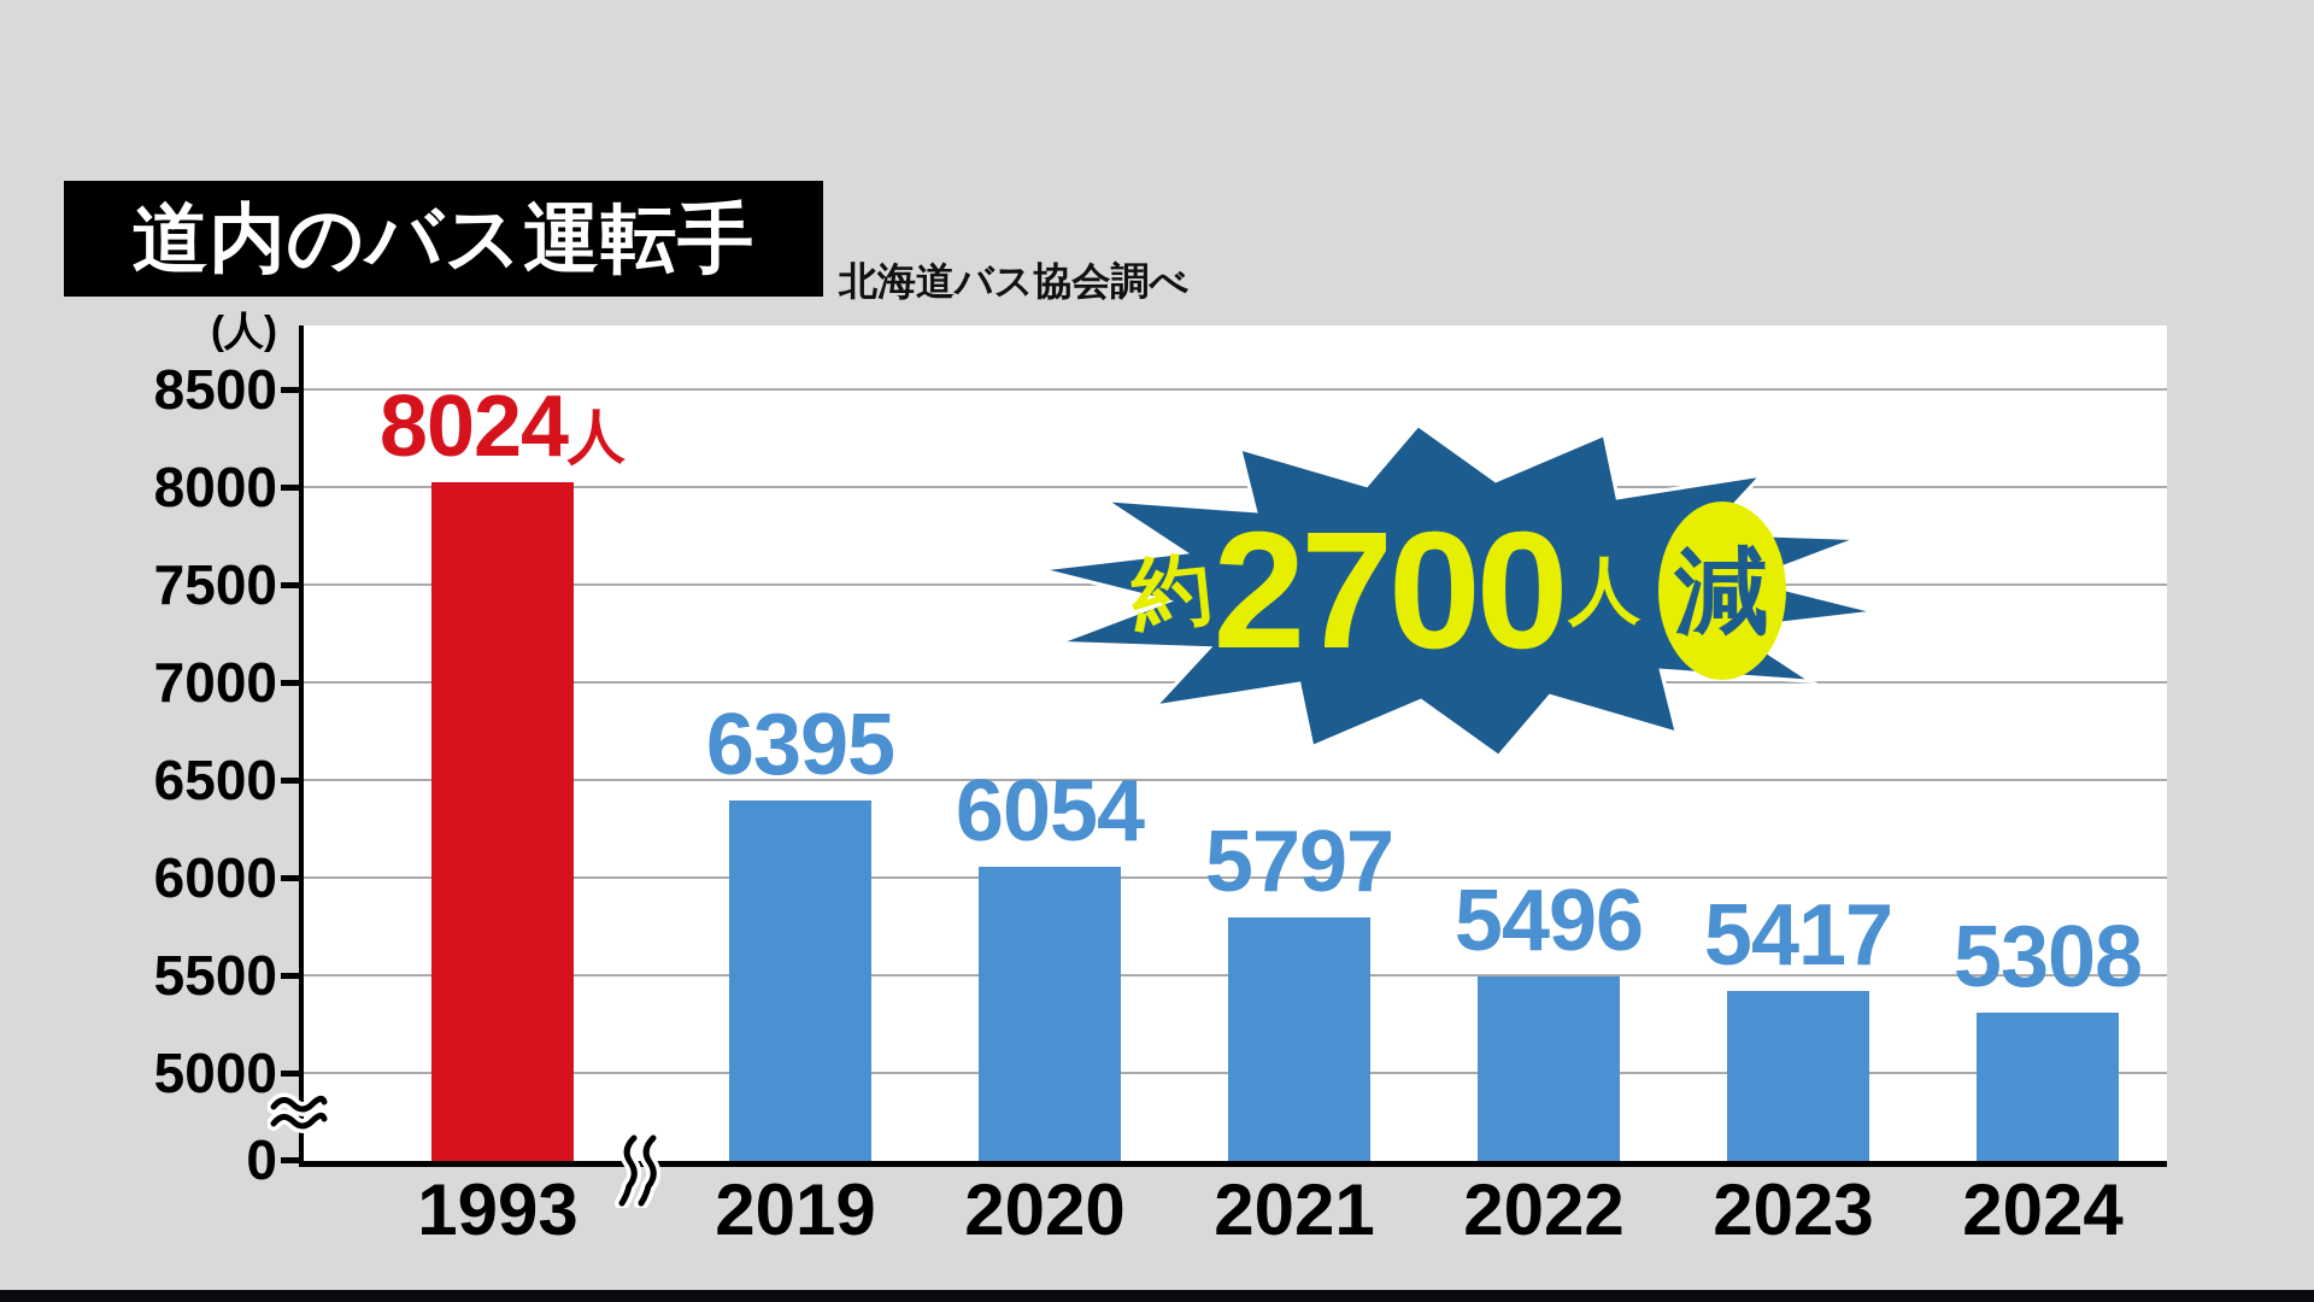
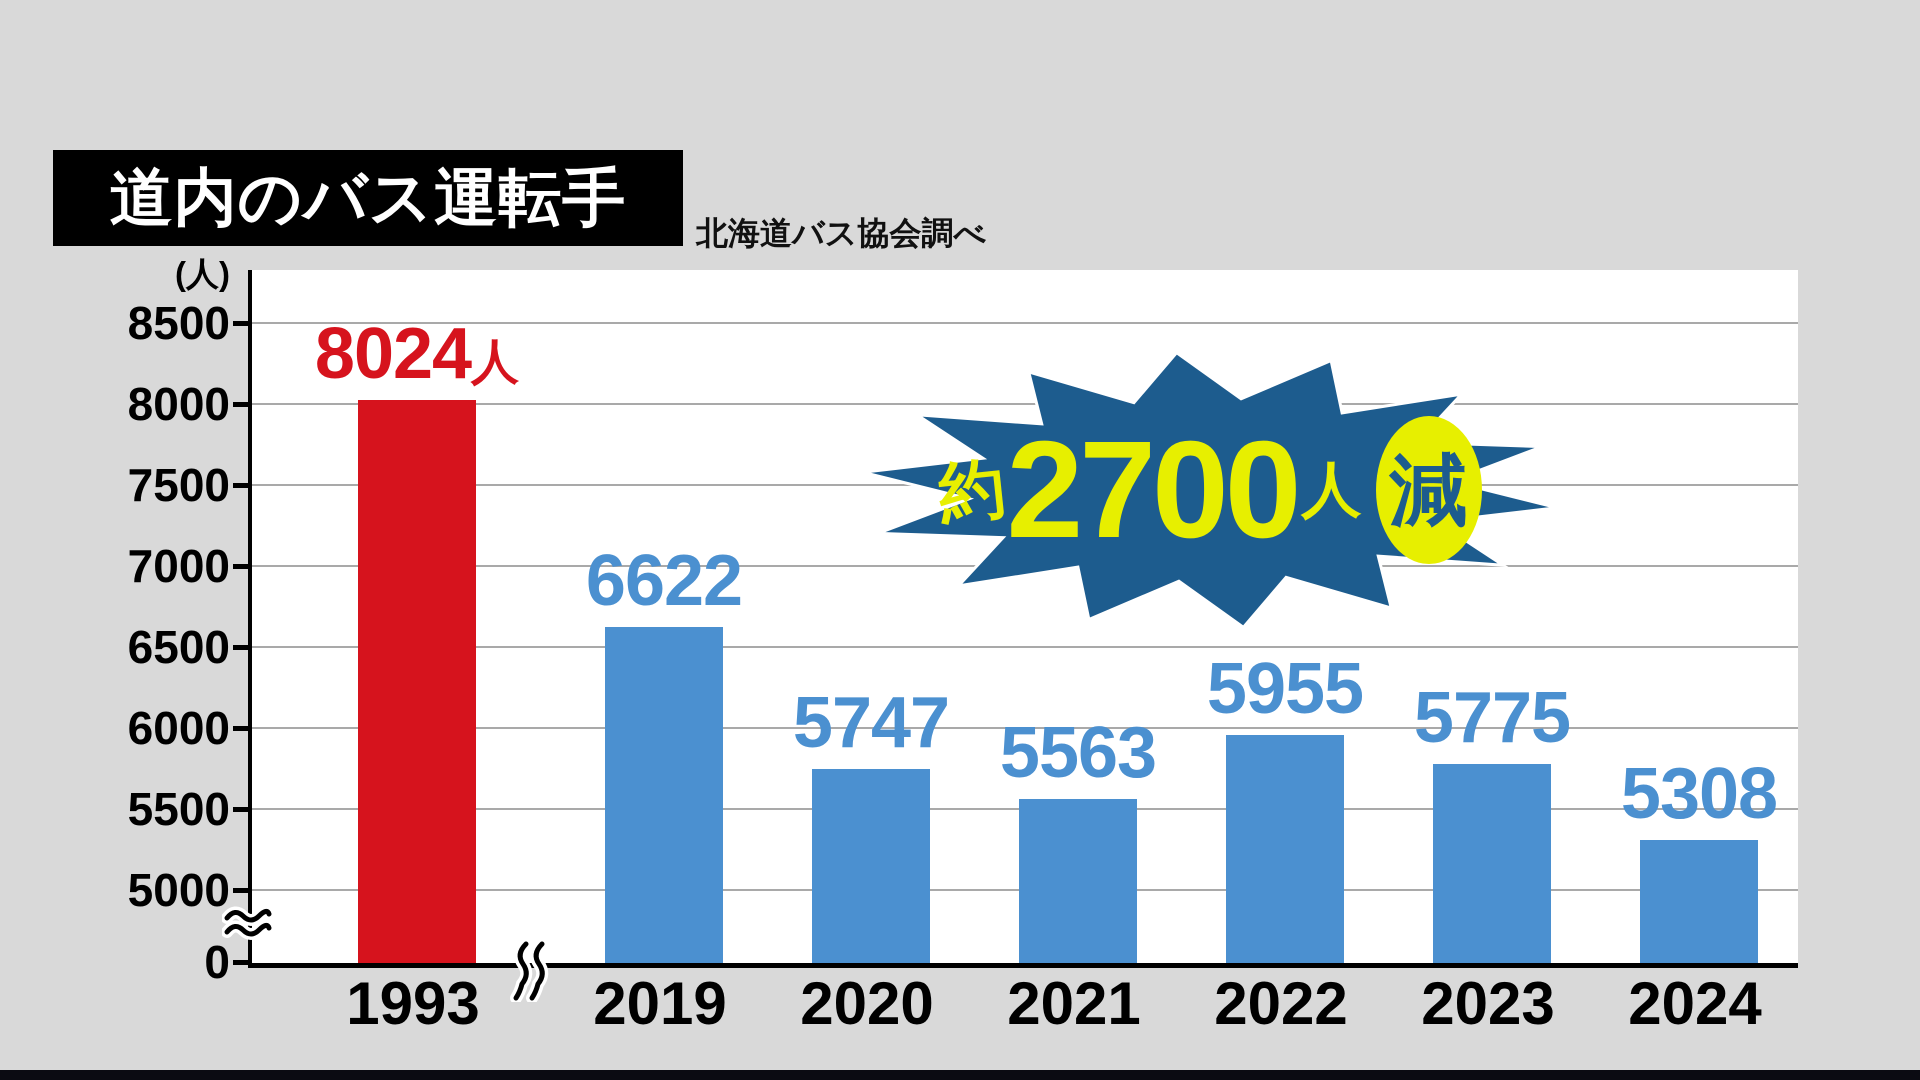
2019: 6395 -> 6622
2020: 6054 -> 5747
2021: 5797 -> 5563
2022: 5496 -> 5955
2023: 5417 -> 5775
